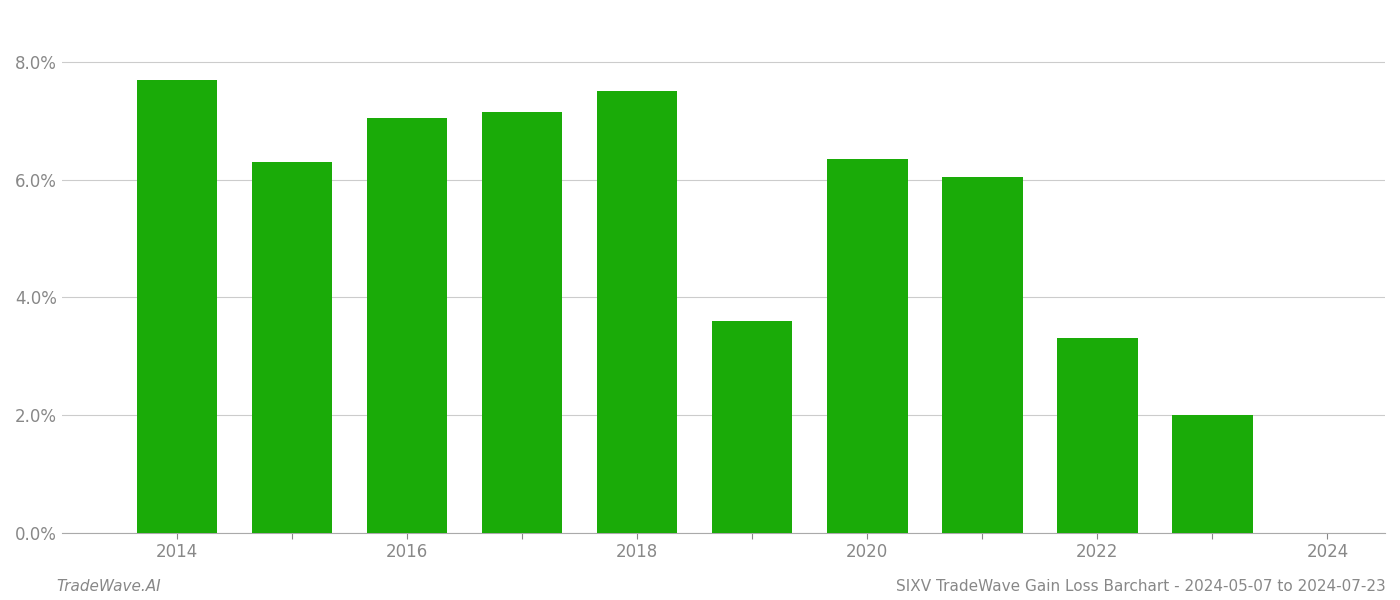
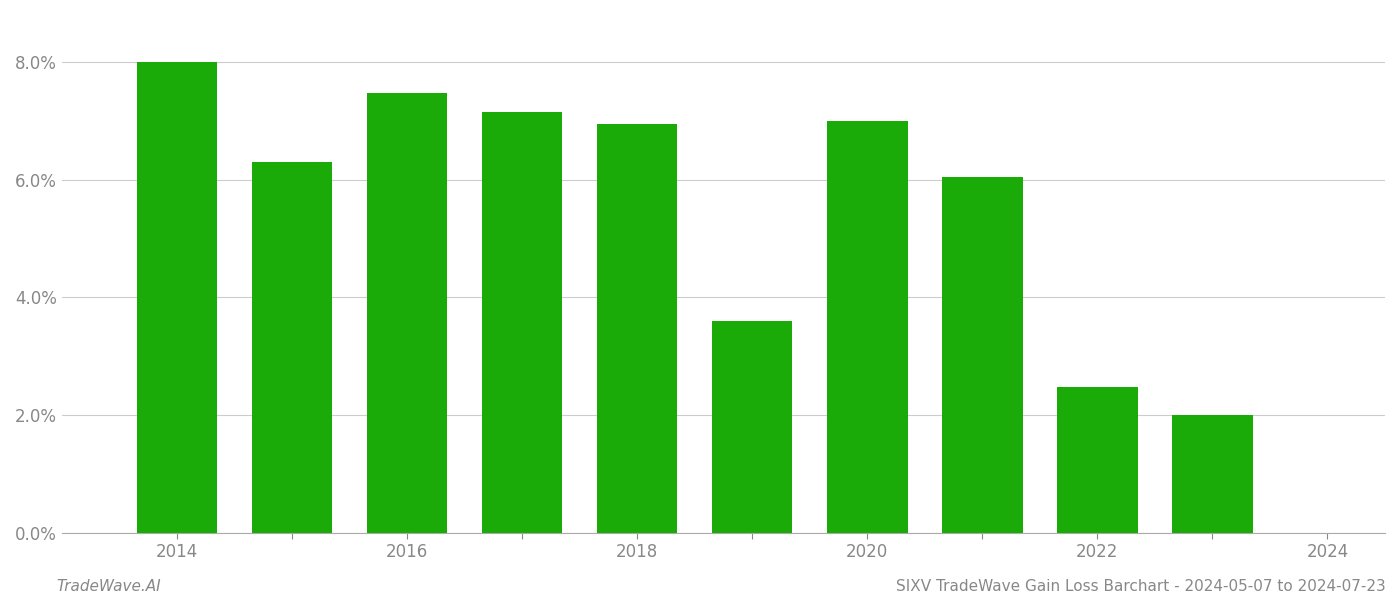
2014: 7.70% -> 8.00%
2016: 7.05% -> 7.48%
2018: 7.50% -> 6.94%
2020: 6.35% -> 7.00%
2022: 3.30% -> 2.48%
